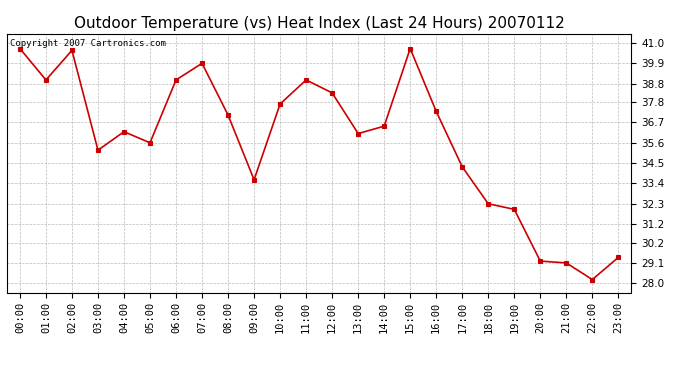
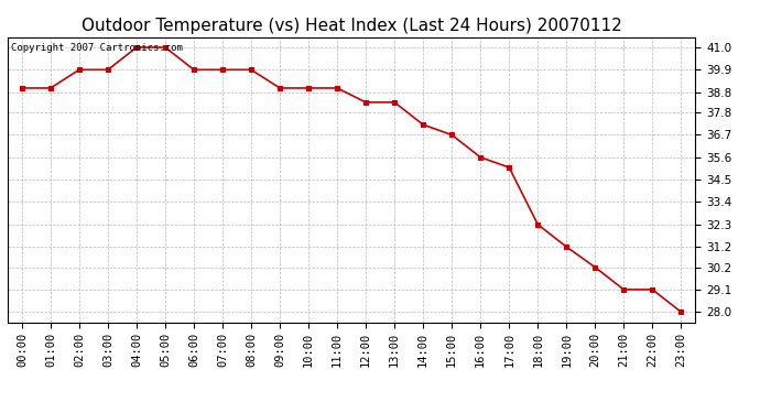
00:00: 40.7 -> 39.0
02:00: 40.6 -> 39.9
03:00: 35.2 -> 39.9
04:00: 36.2 -> 41.0
05:00: 35.6 -> 41.0
06:00: 39.0 -> 39.9
08:00: 37.1 -> 39.9
09:00: 33.6 -> 39.0
10:00: 37.7 -> 39.0
13:00: 36.1 -> 38.3
14:00: 36.5 -> 37.2
15:00: 40.7 -> 36.7
16:00: 37.3 -> 35.6
17:00: 34.3 -> 35.1
19:00: 32.0 -> 31.2
20:00: 29.2 -> 30.2
22:00: 28.2 -> 29.1
23:00: 29.4 -> 28.0
